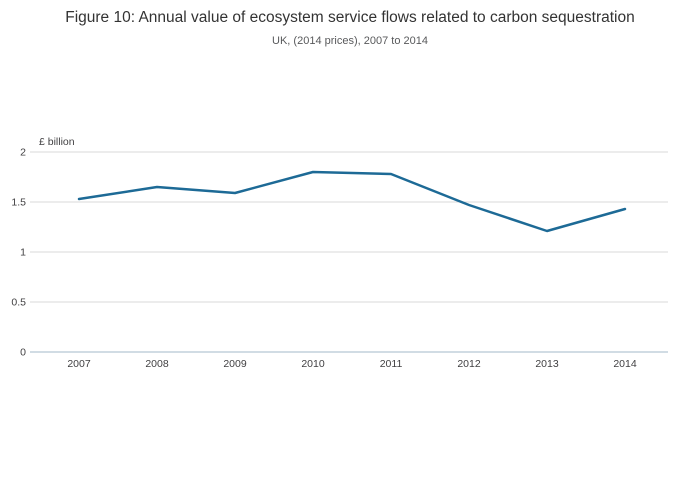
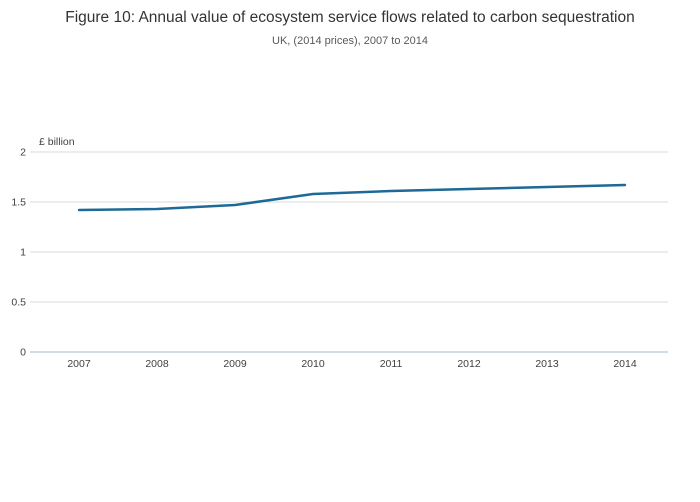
2007: 1.53 -> 1.42
2008: 1.65 -> 1.43
2009: 1.59 -> 1.47
2010: 1.80 -> 1.58
2011: 1.78 -> 1.61
2012: 1.47 -> 1.63
2013: 1.21 -> 1.65
2014: 1.43 -> 1.67
